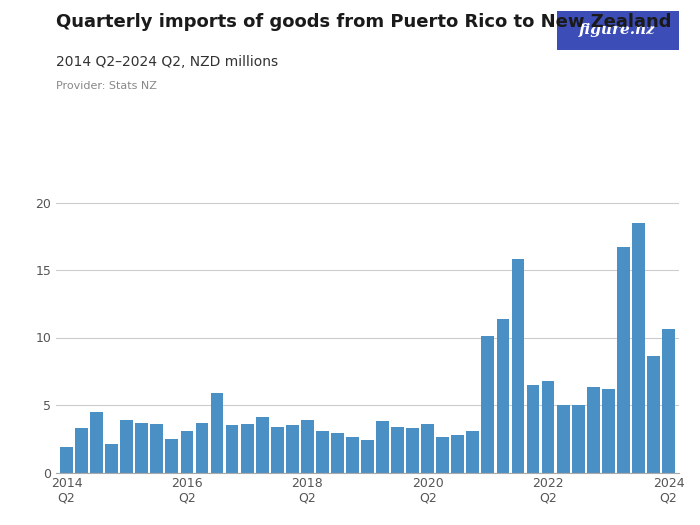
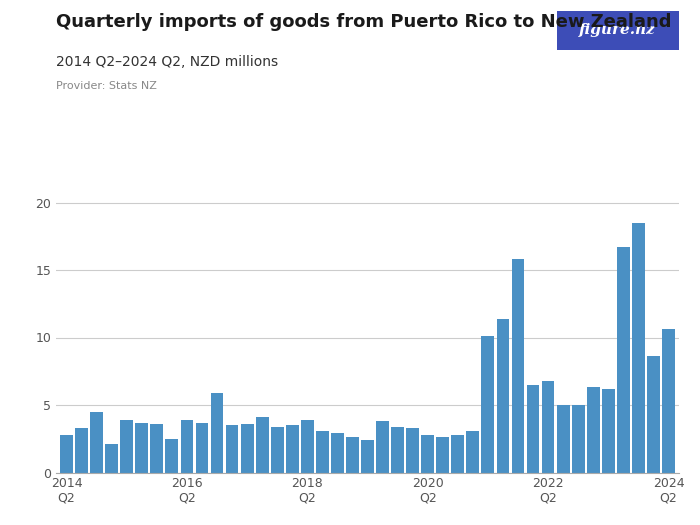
2014 Q2: 1.9 -> 2.8
2016 Q2: 3.1 -> 3.9
2020 Q2: 3.6 -> 2.8
